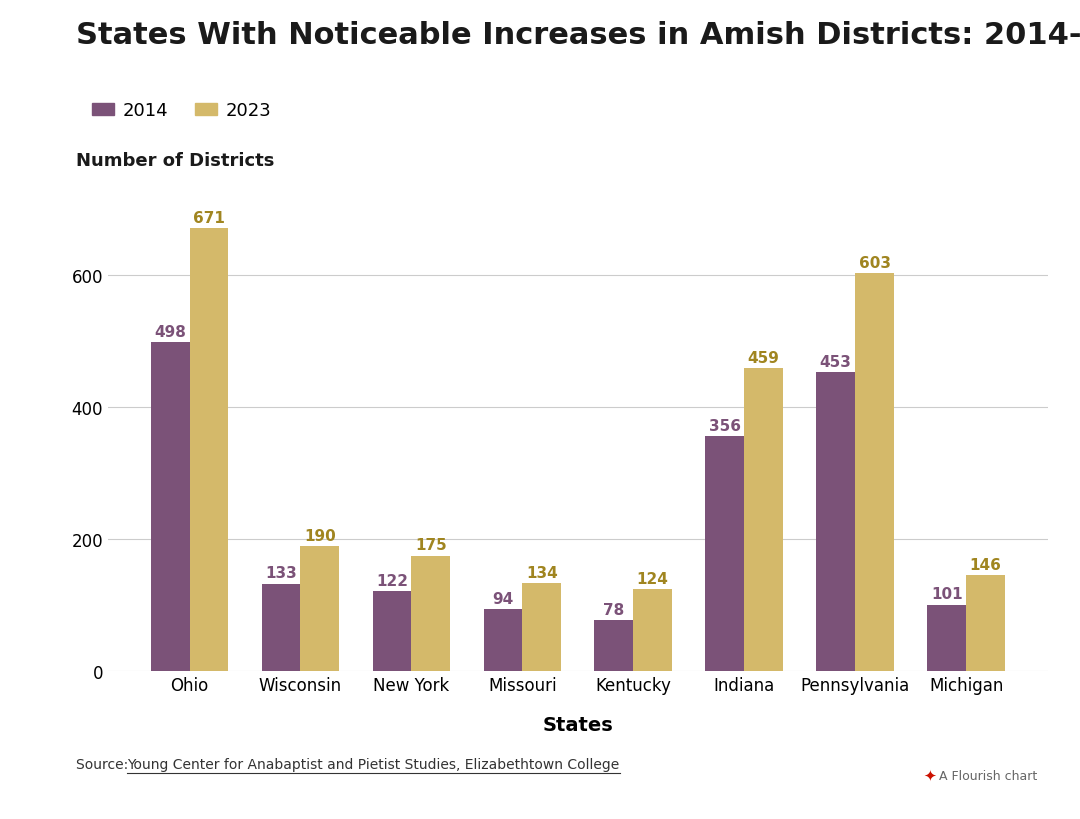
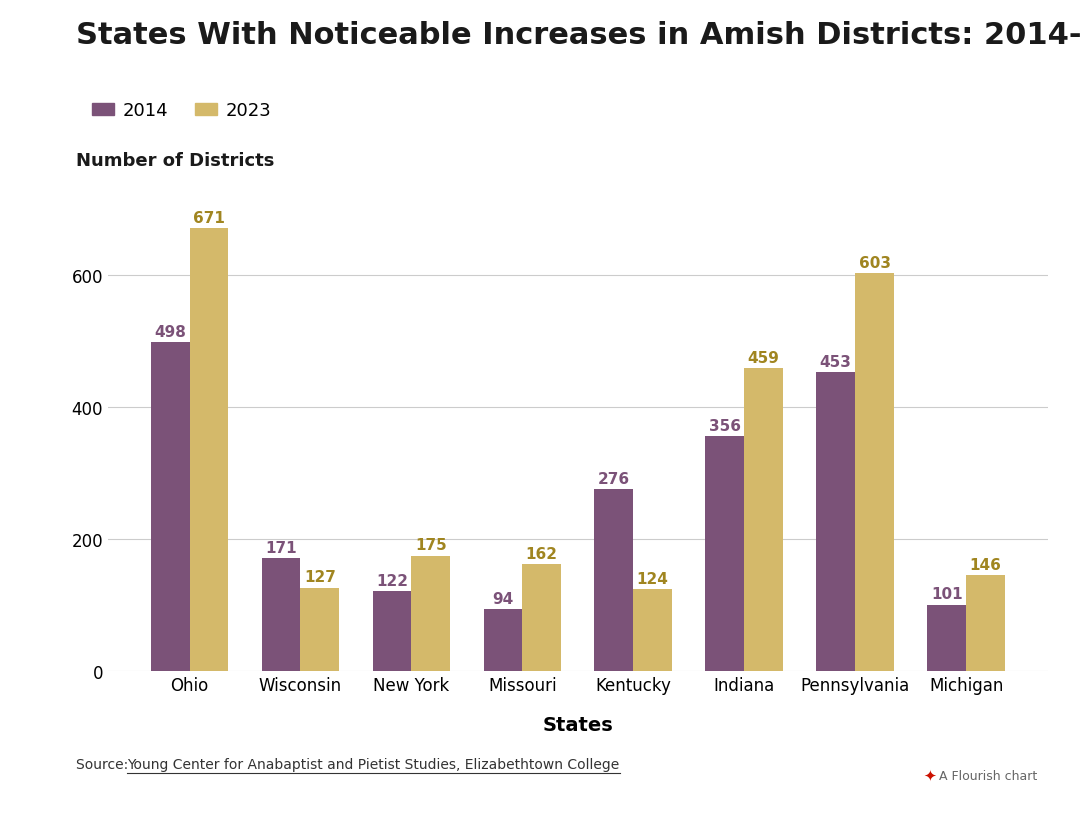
2014/Wisconsin: 133 -> 171
2023/Wisconsin: 190 -> 127
2023/Missouri: 134 -> 162
2014/Kentucky: 78 -> 276
